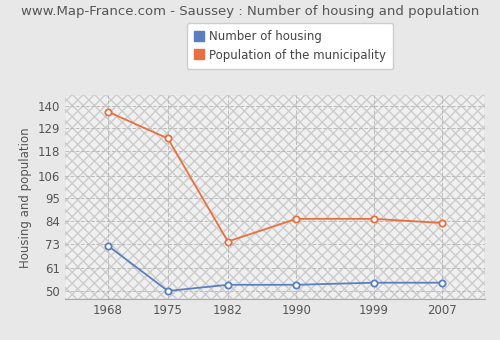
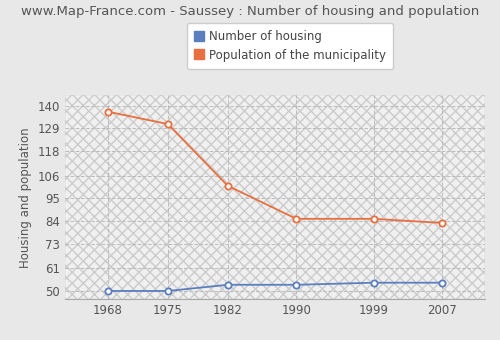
Number of housing/1968: 72 -> 50
Population of the municipality/1975: 124 -> 131
Population of the municipality/1982: 74 -> 101
